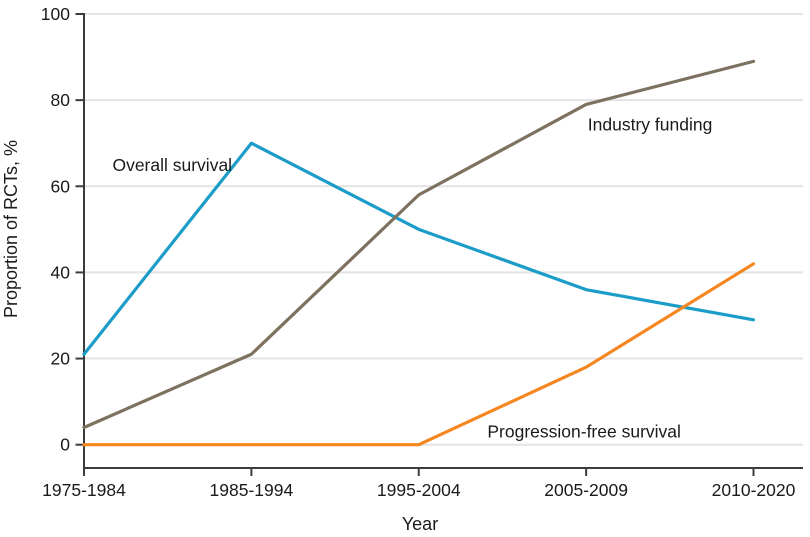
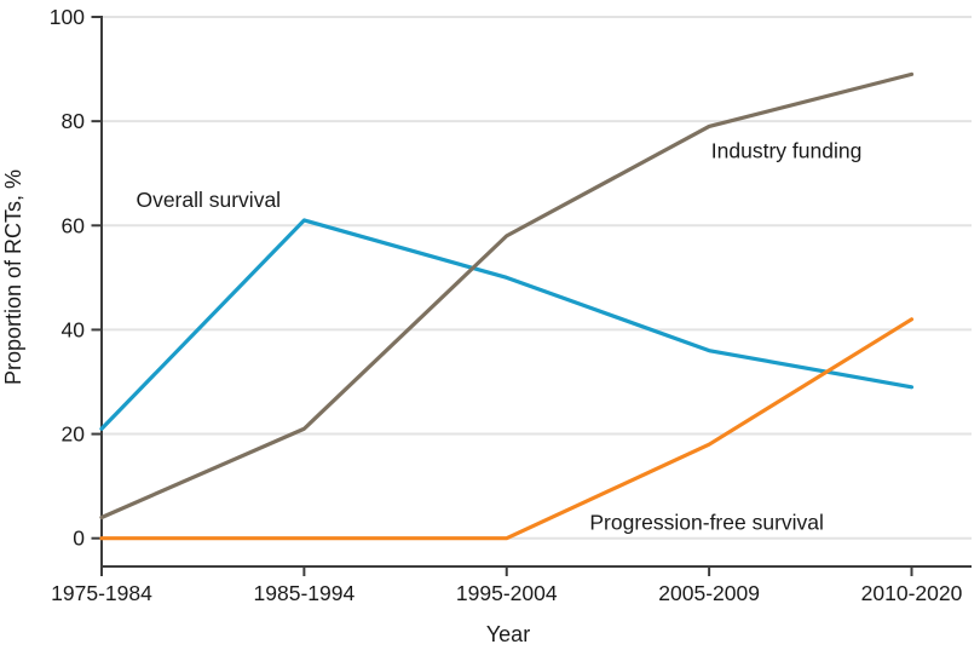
Overall survival/1985-1994: 70 -> 61
